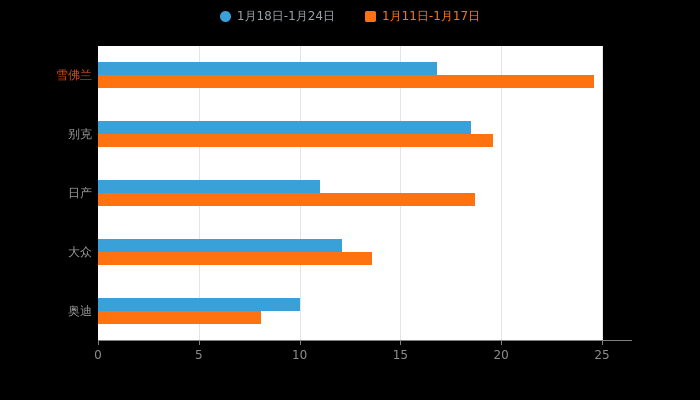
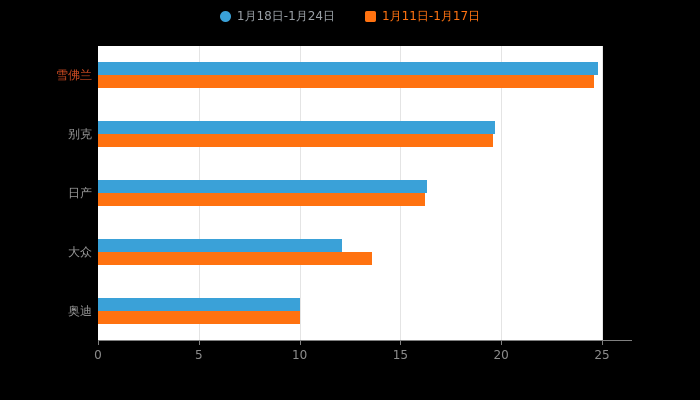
1月18日-1月24日/雪佛兰: 16.8 -> 24.8
1月18日-1月24日/别克: 18.5 -> 19.7
1月18日-1月24日/日产: 11.0 -> 16.3
1月11日-1月17日/日产: 18.7 -> 16.2
1月11日-1月17日/奥迪: 8.1 -> 10.0
